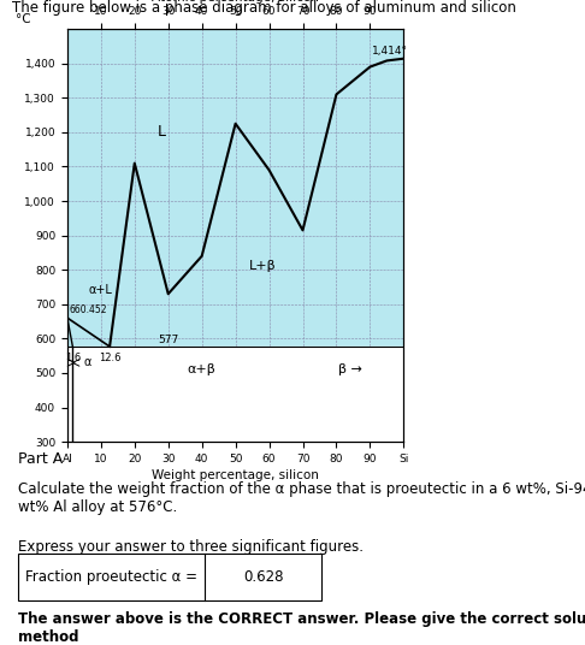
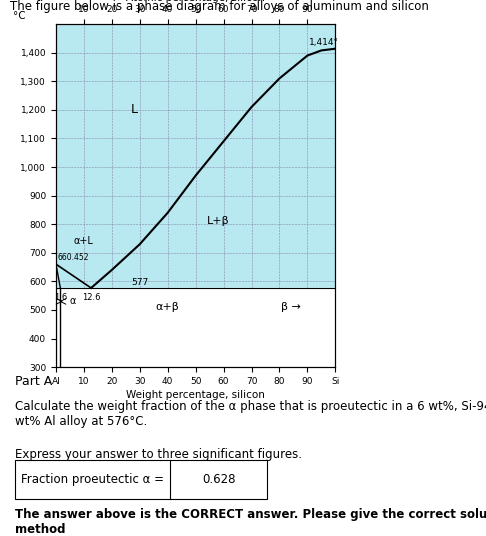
20: 1,110 -> 640
50: 1,225 -> 970
70: 915 -> 1,210
